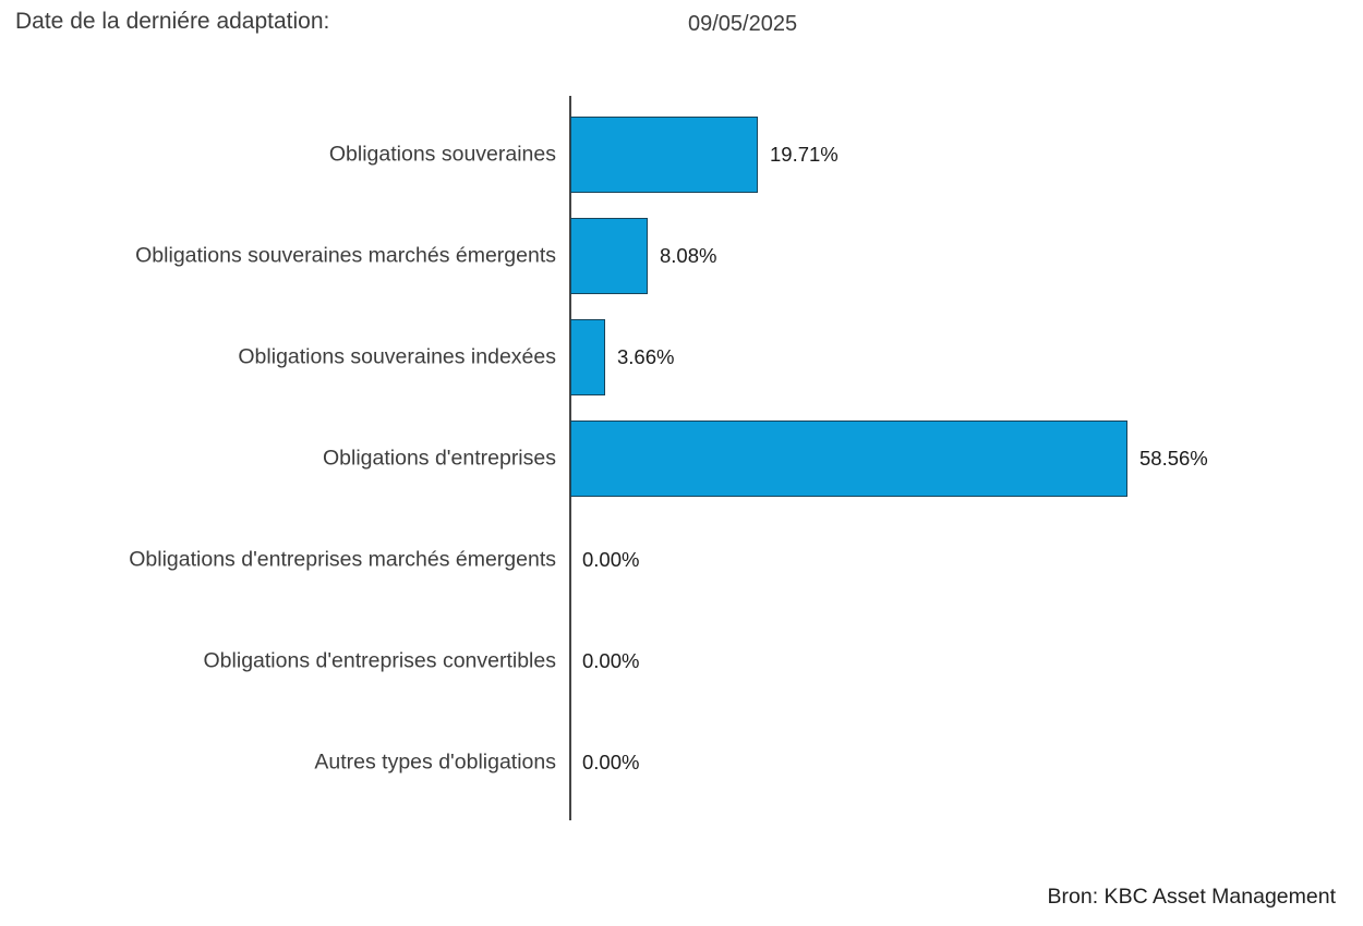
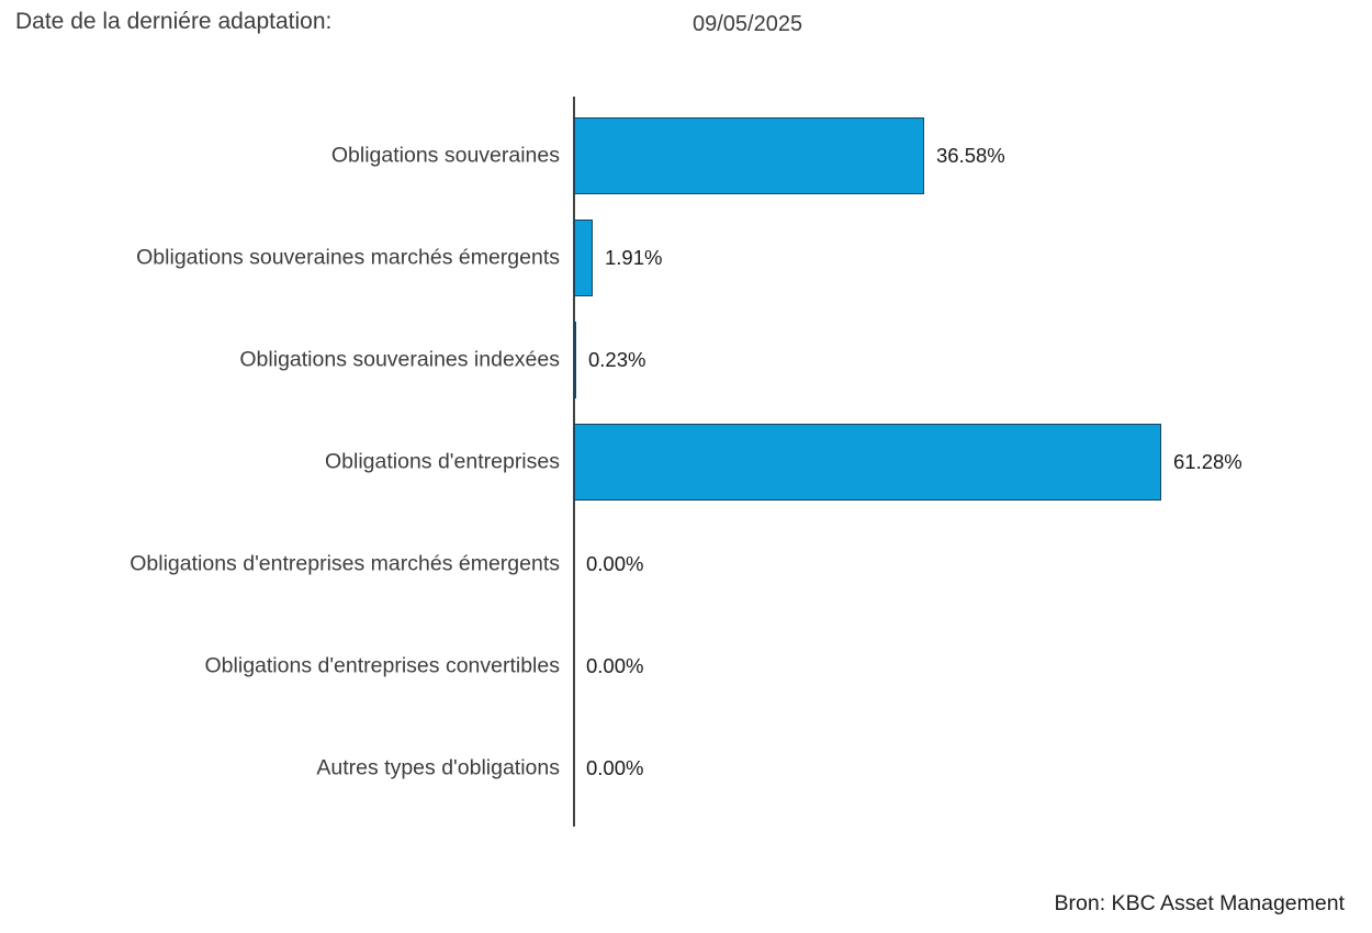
Obligations souveraines: 19.71% -> 36.58%
Obligations souveraines marchés émergents: 8.08% -> 1.91%
Obligations souveraines indexées: 3.66% -> 0.23%
Obligations d'entreprises: 58.56% -> 61.28%
